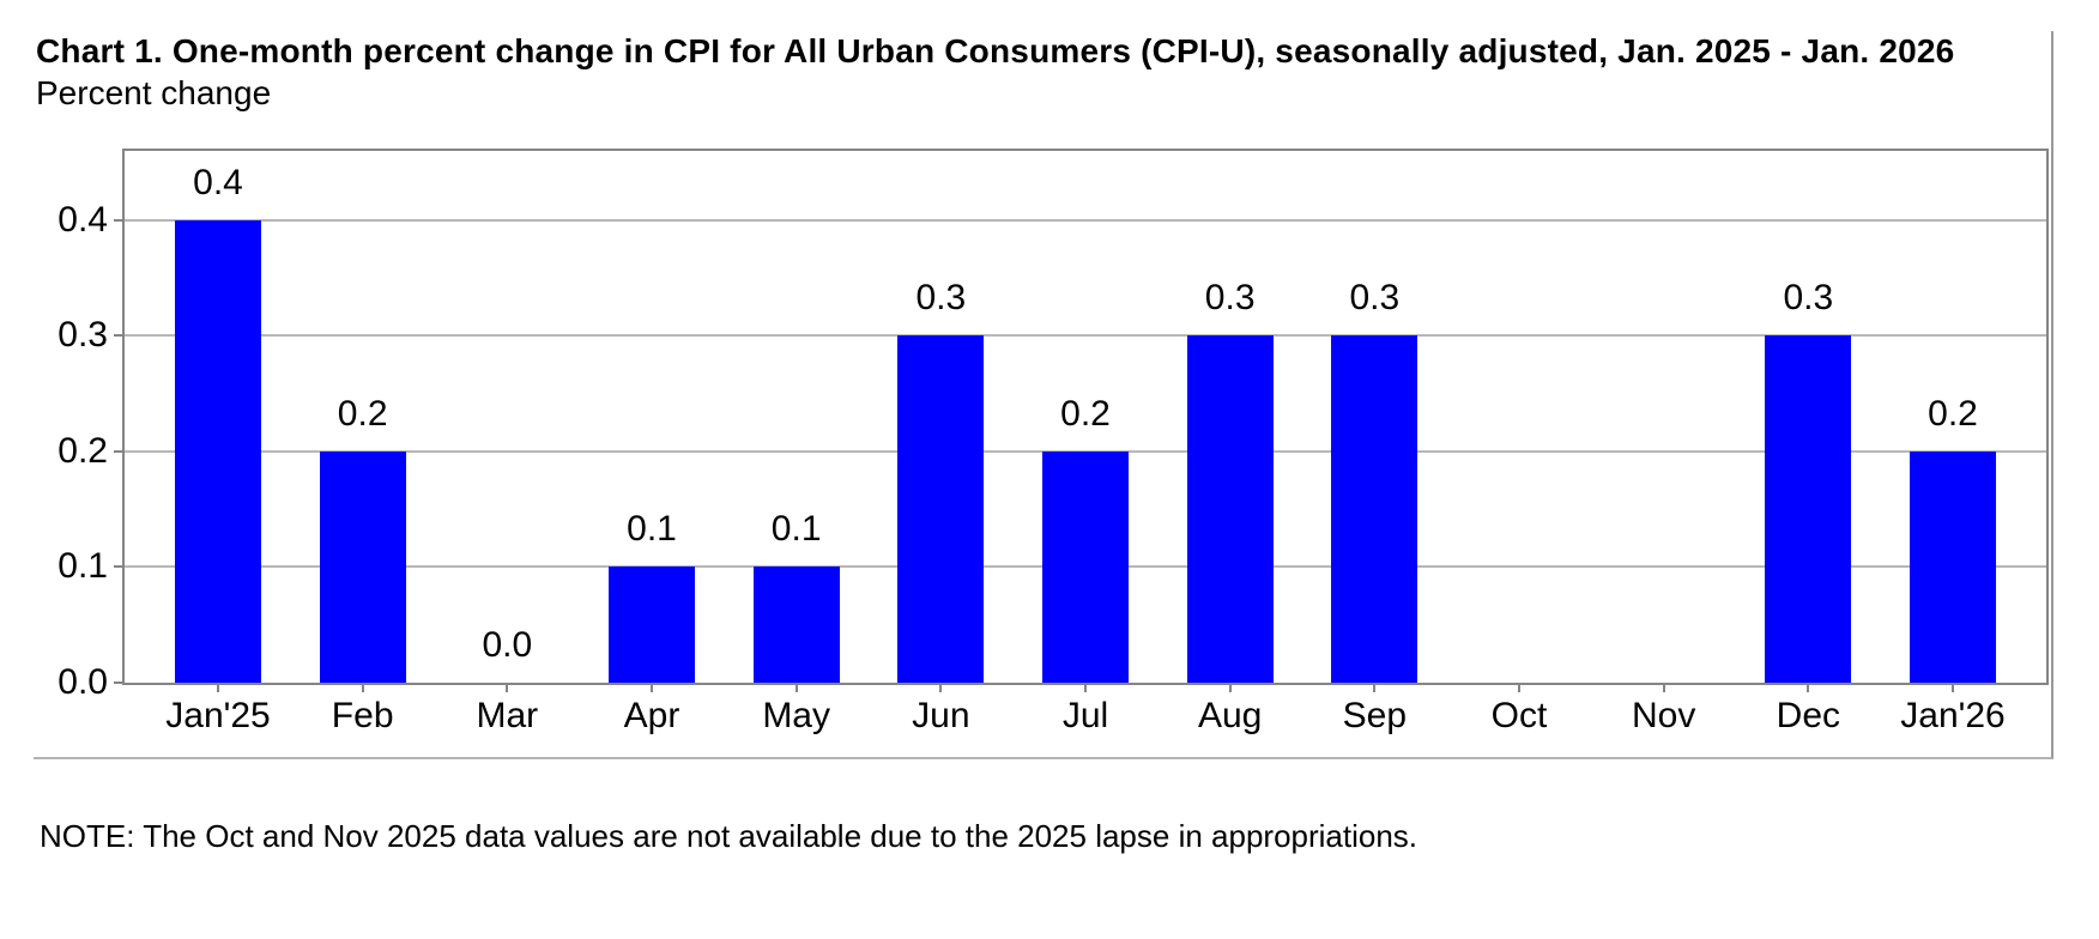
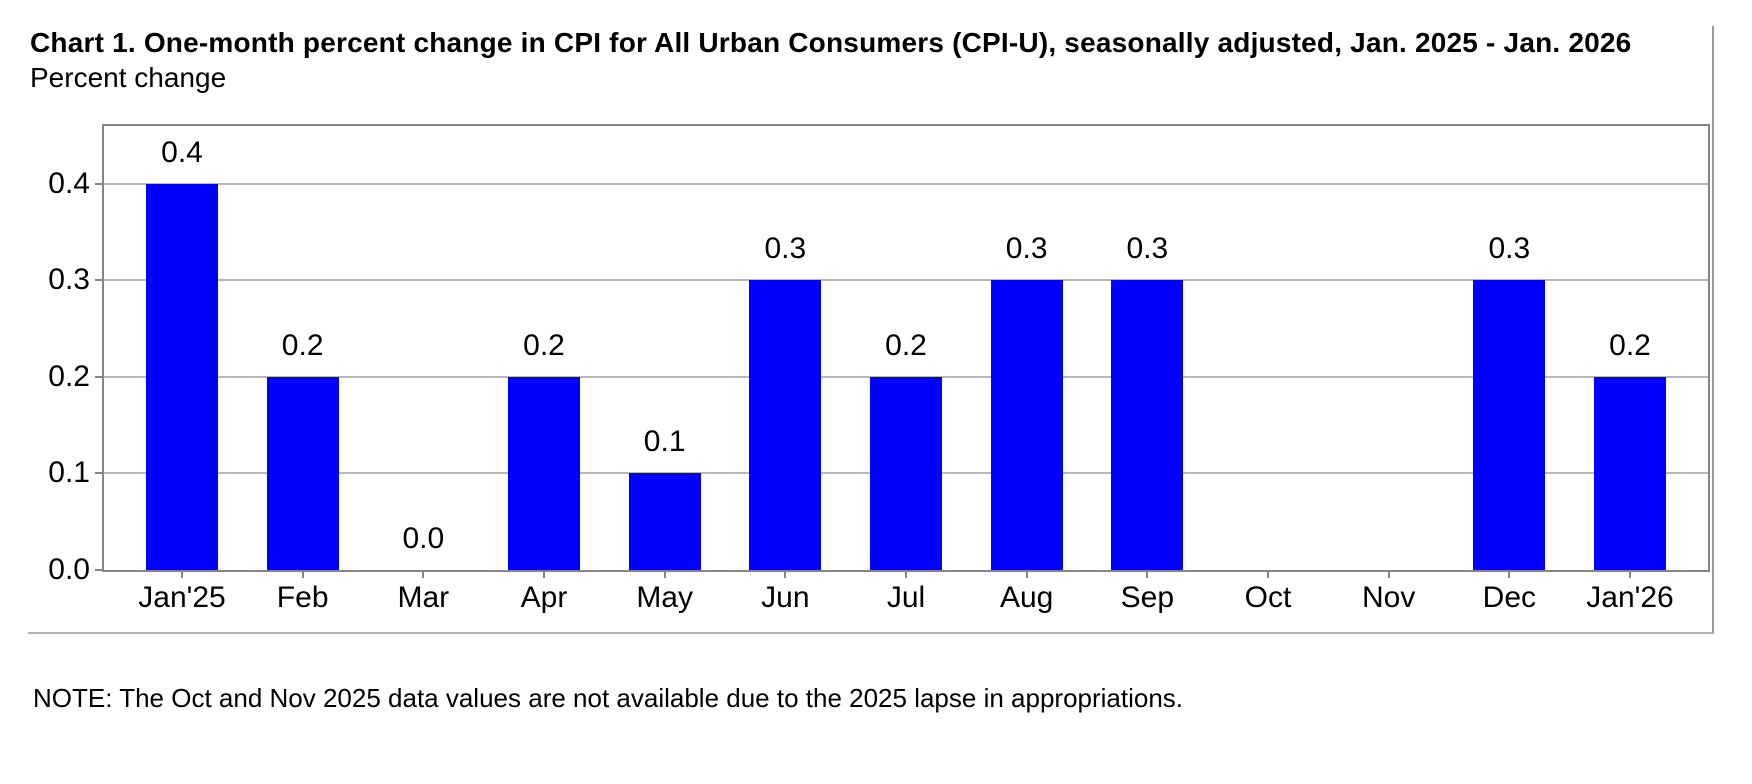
Apr: 0.1 -> 0.2
